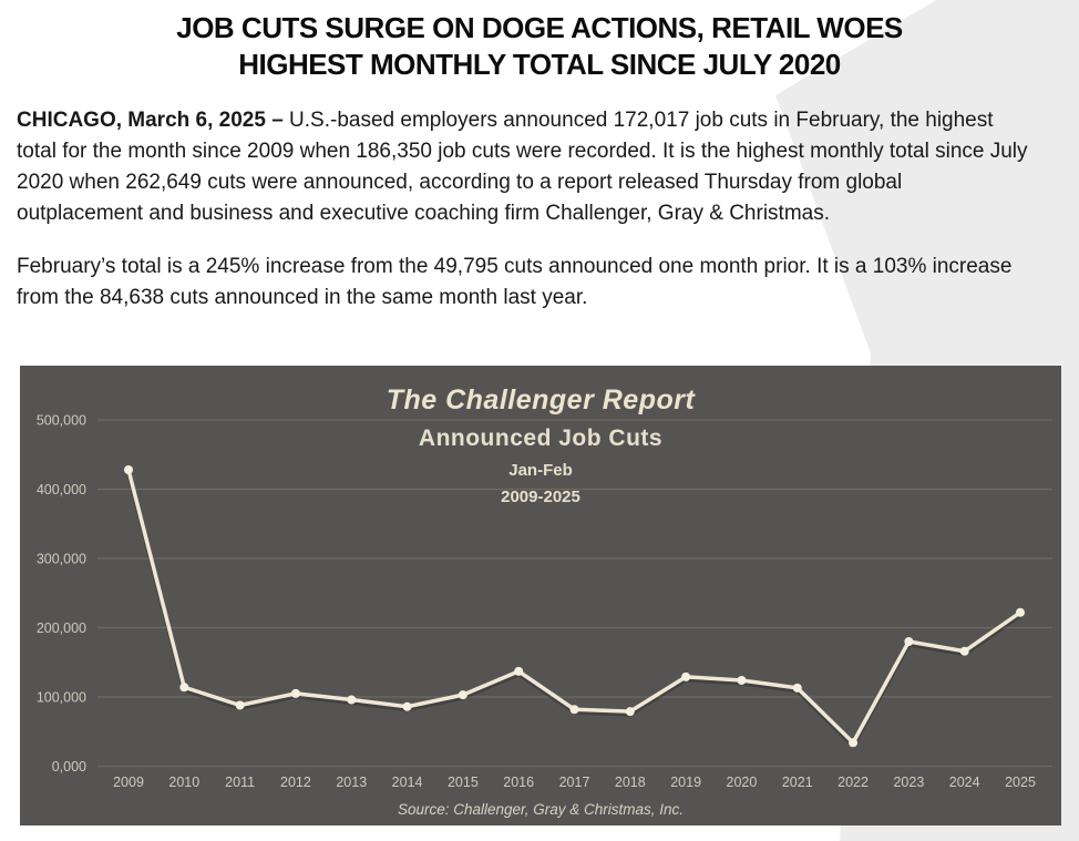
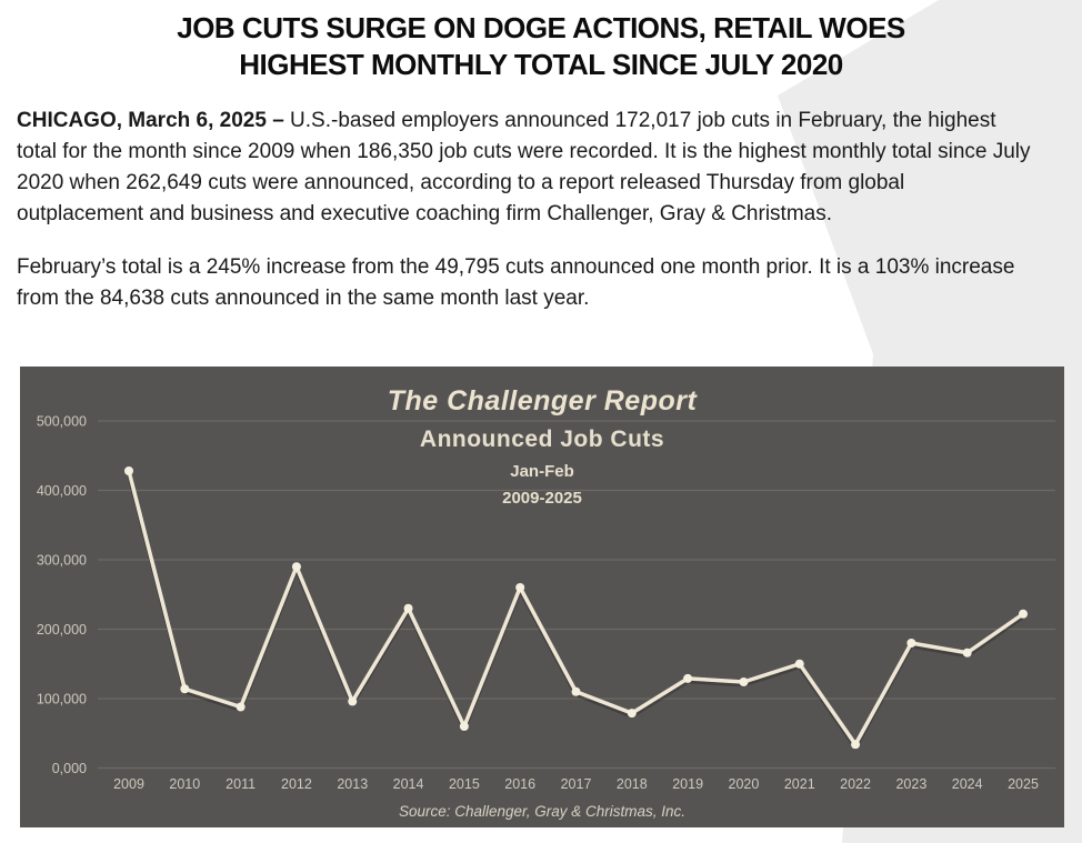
2012: 100000 -> 290000
2014: 90000 -> 230000
2015: 100000 -> 60000
2016: 140000 -> 260000
2017: 80000 -> 110000
2021: 110000 -> 150000
